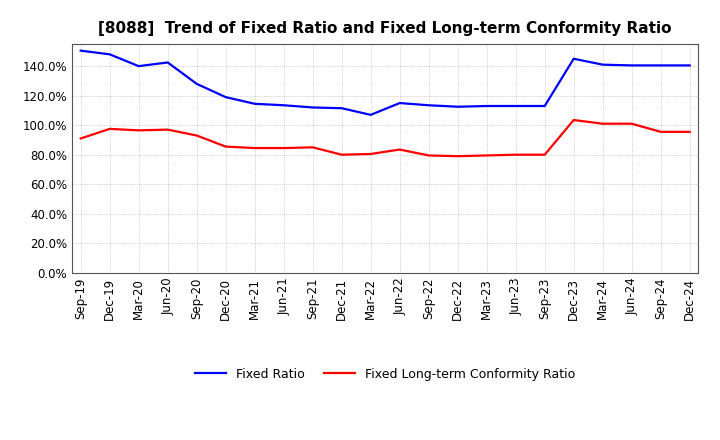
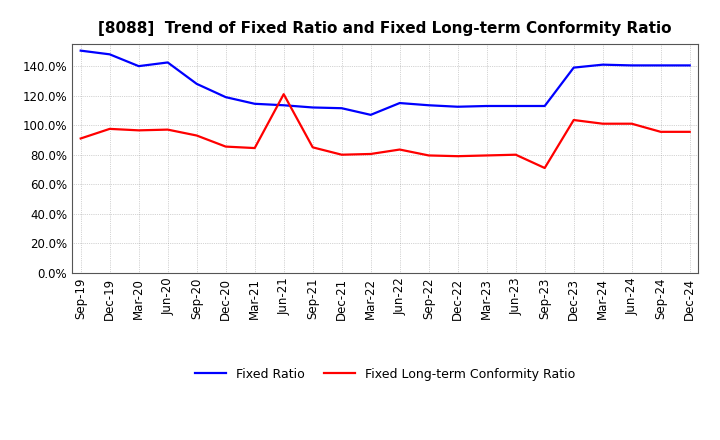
Fixed Long-term Conformity Ratio/Jun-21: 84% -> 121%
Fixed Long-term Conformity Ratio/Sep-23: 80% -> 71%
Fixed Ratio/Dec-23: 145% -> 139%
